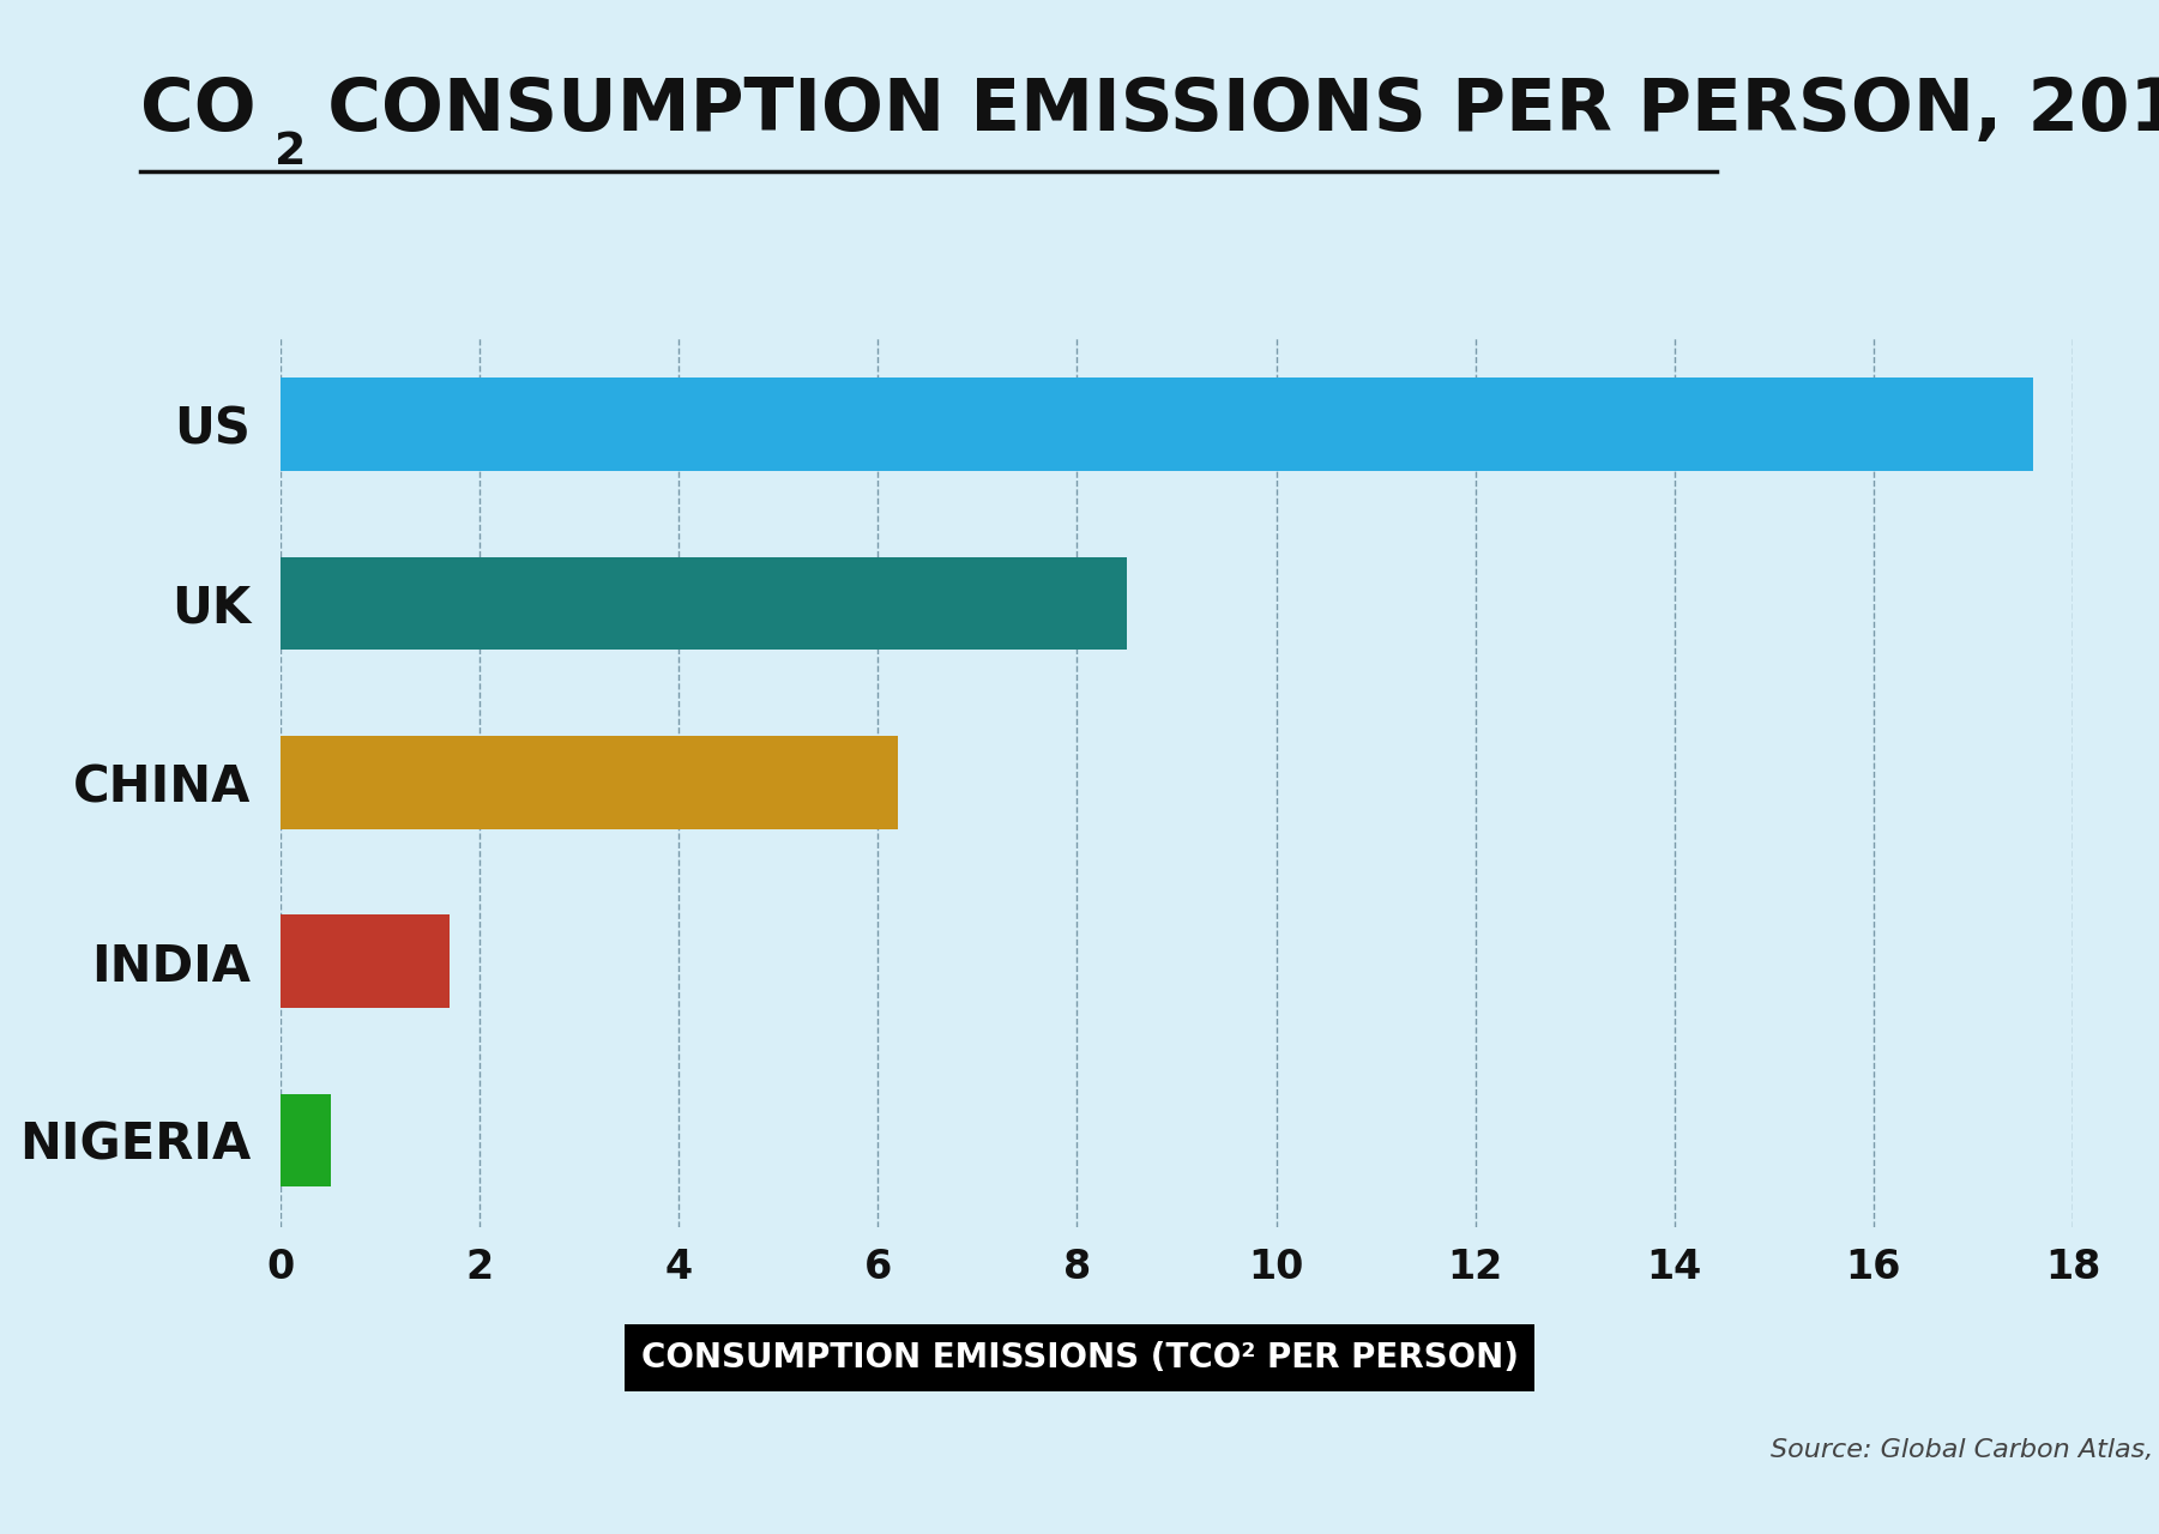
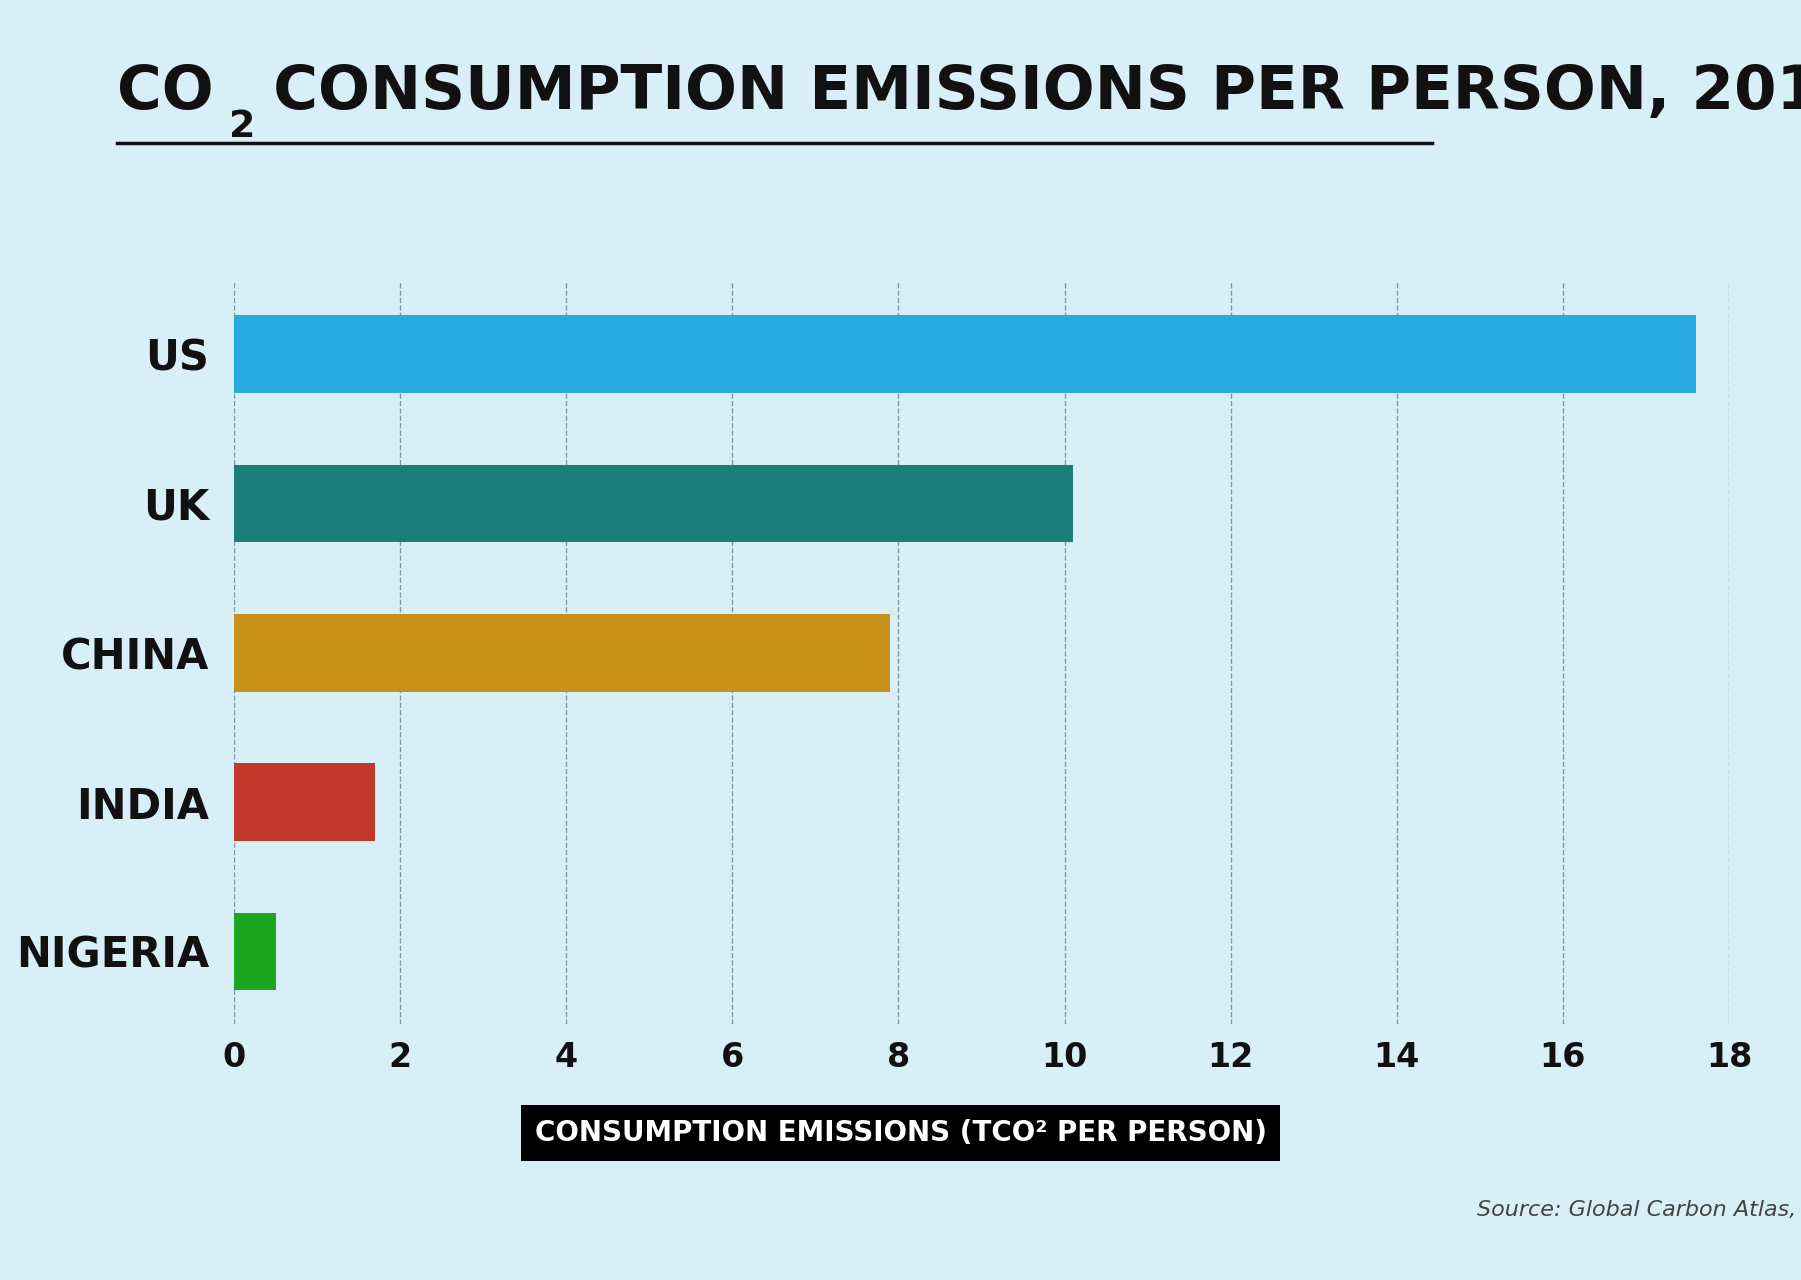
UK: 8.5 -> 10.1
CHINA: 6.2 -> 7.9
